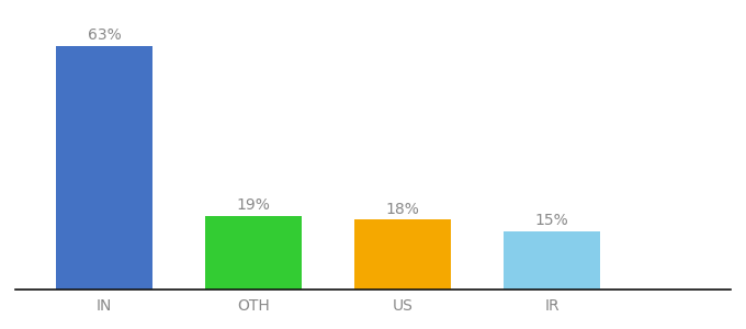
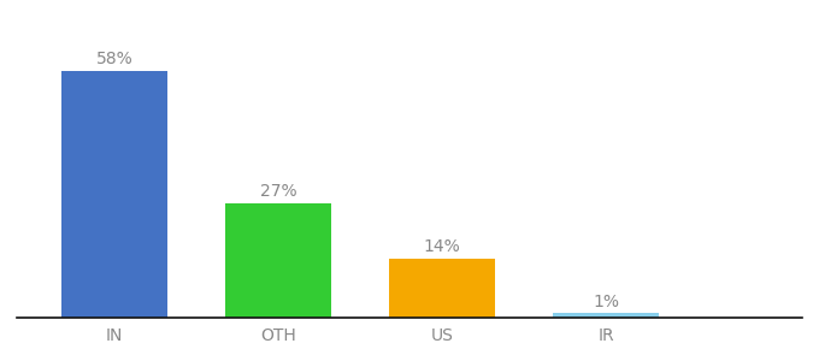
IN: 63% -> 58%
OTH: 19% -> 27%
US: 18% -> 14%
IR: 15% -> 1%
